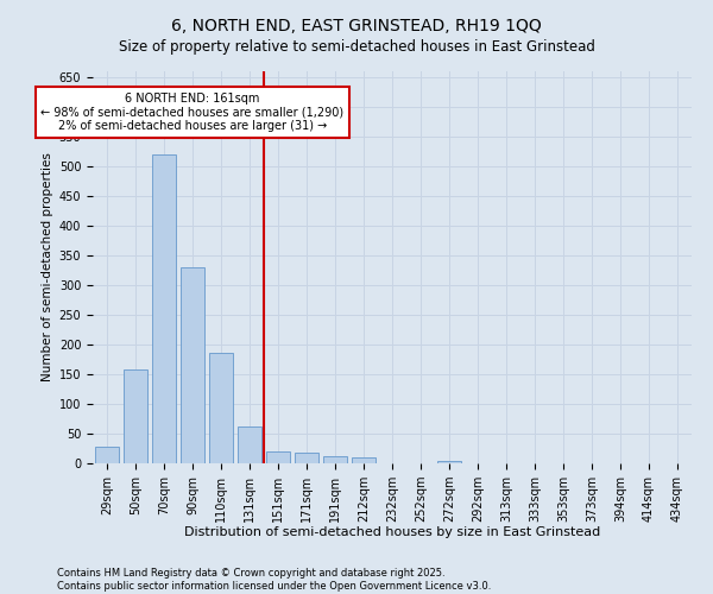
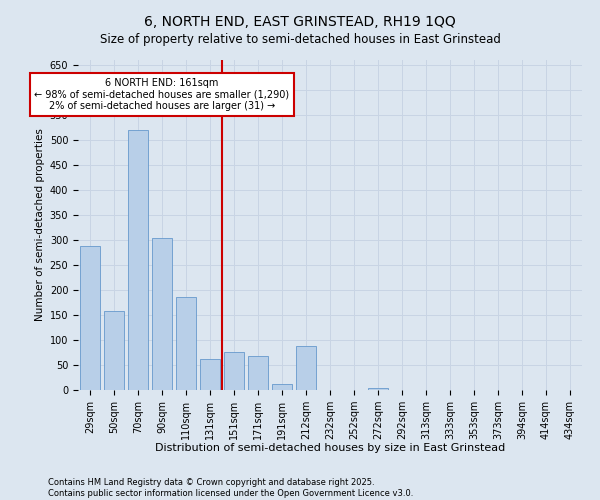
29sqm: 29 -> 288
90sqm: 330 -> 304
151sqm: 20 -> 76
171sqm: 18 -> 68
212sqm: 10 -> 88
